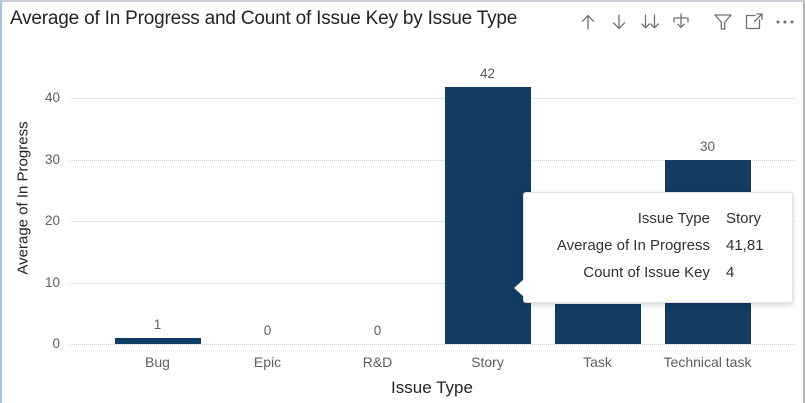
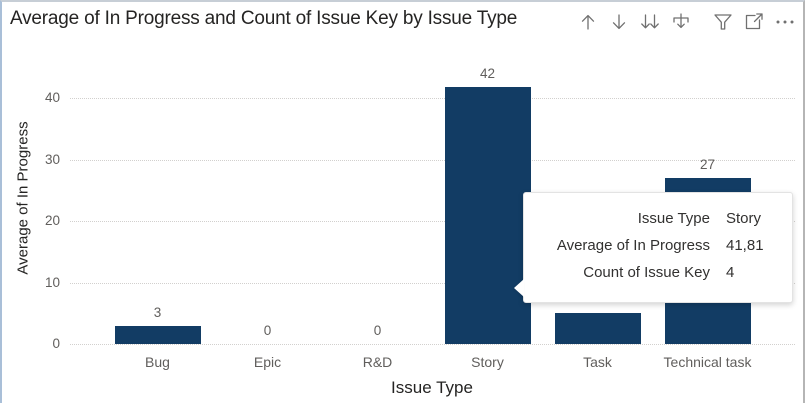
Bug: 1 -> 3
Task: 6 -> 5
Technical task: 30 -> 27
